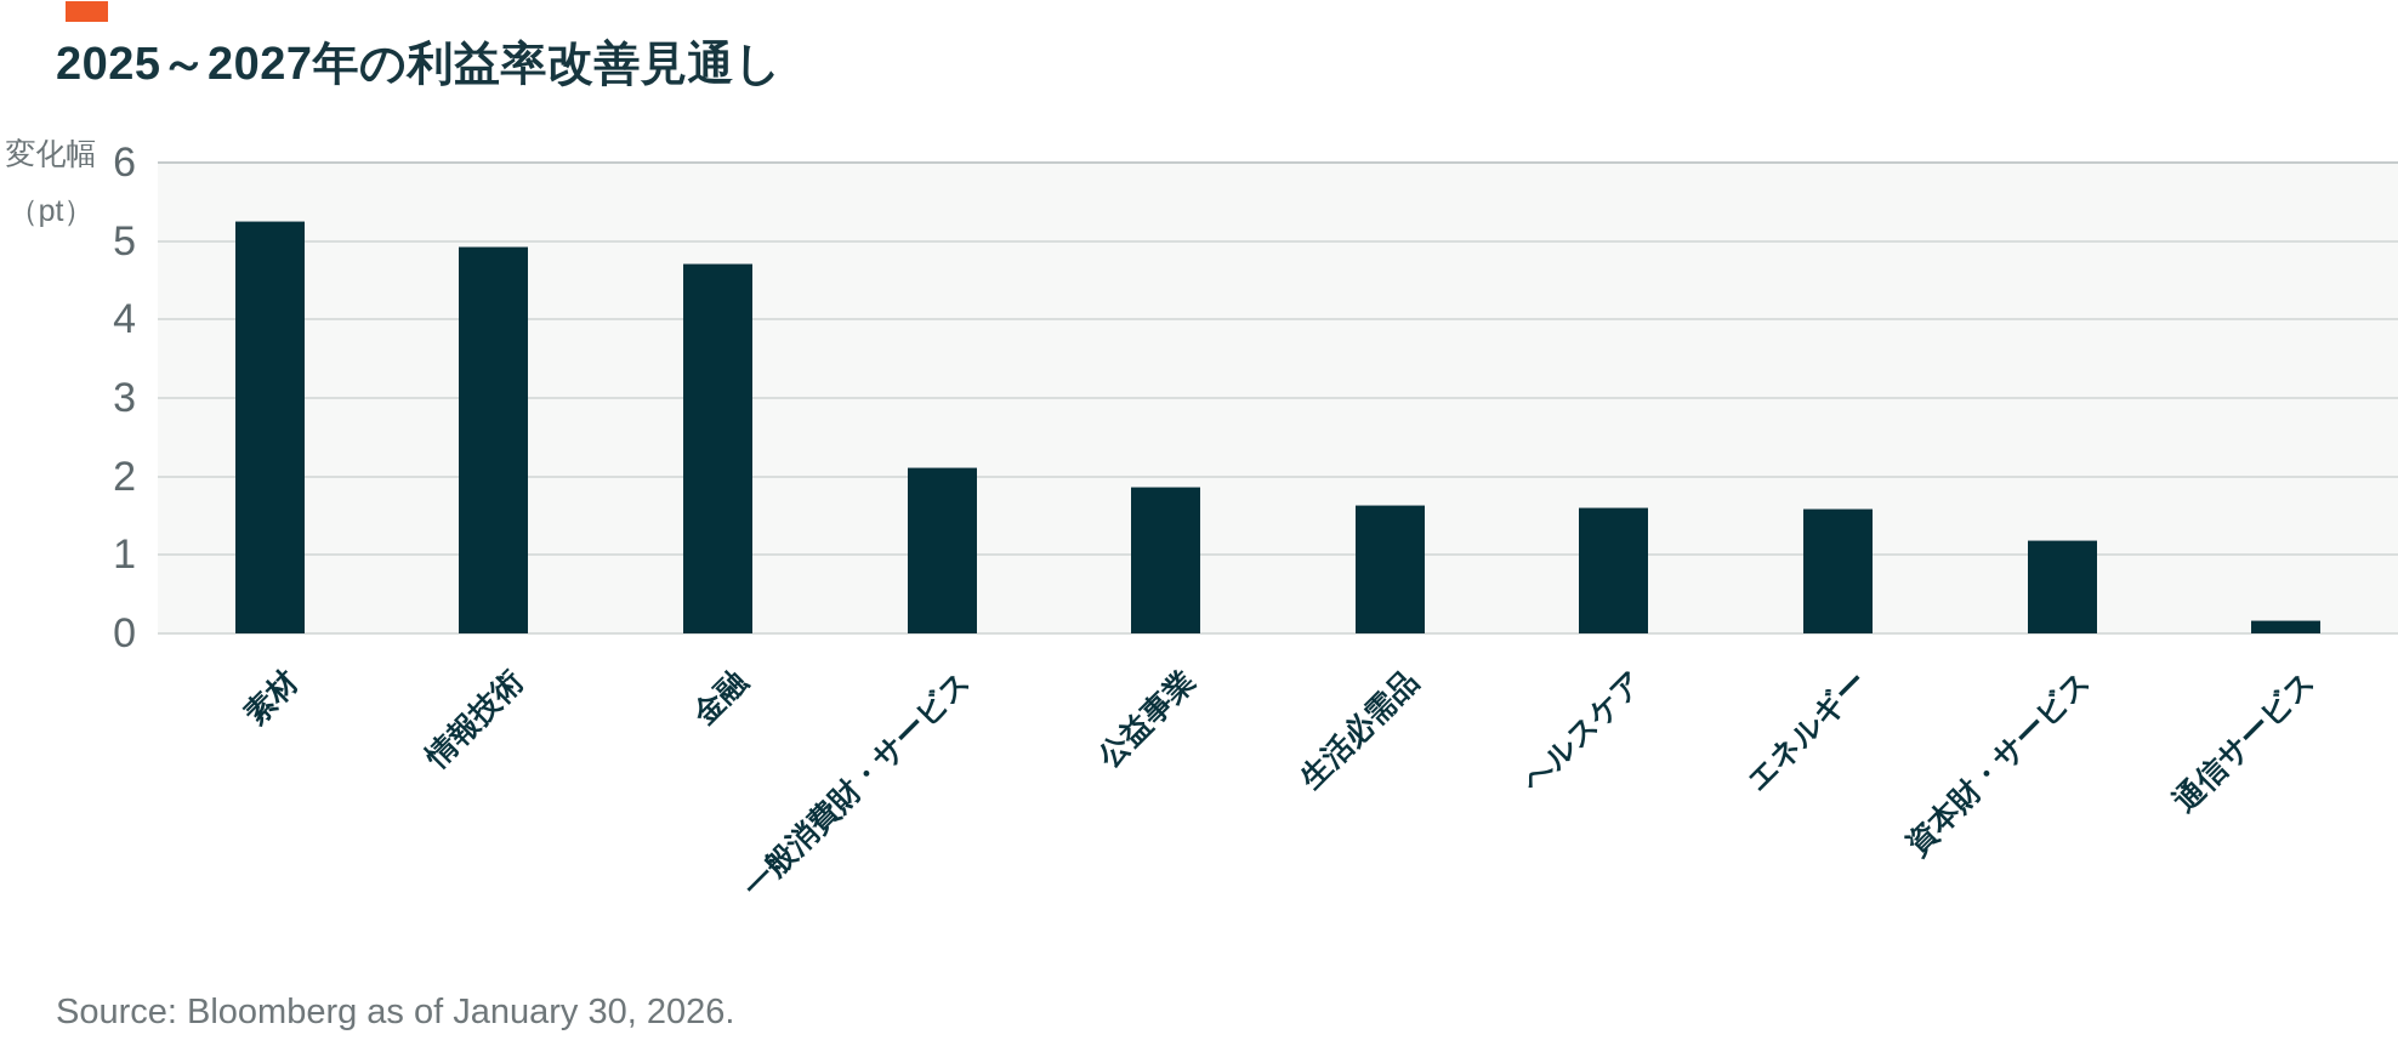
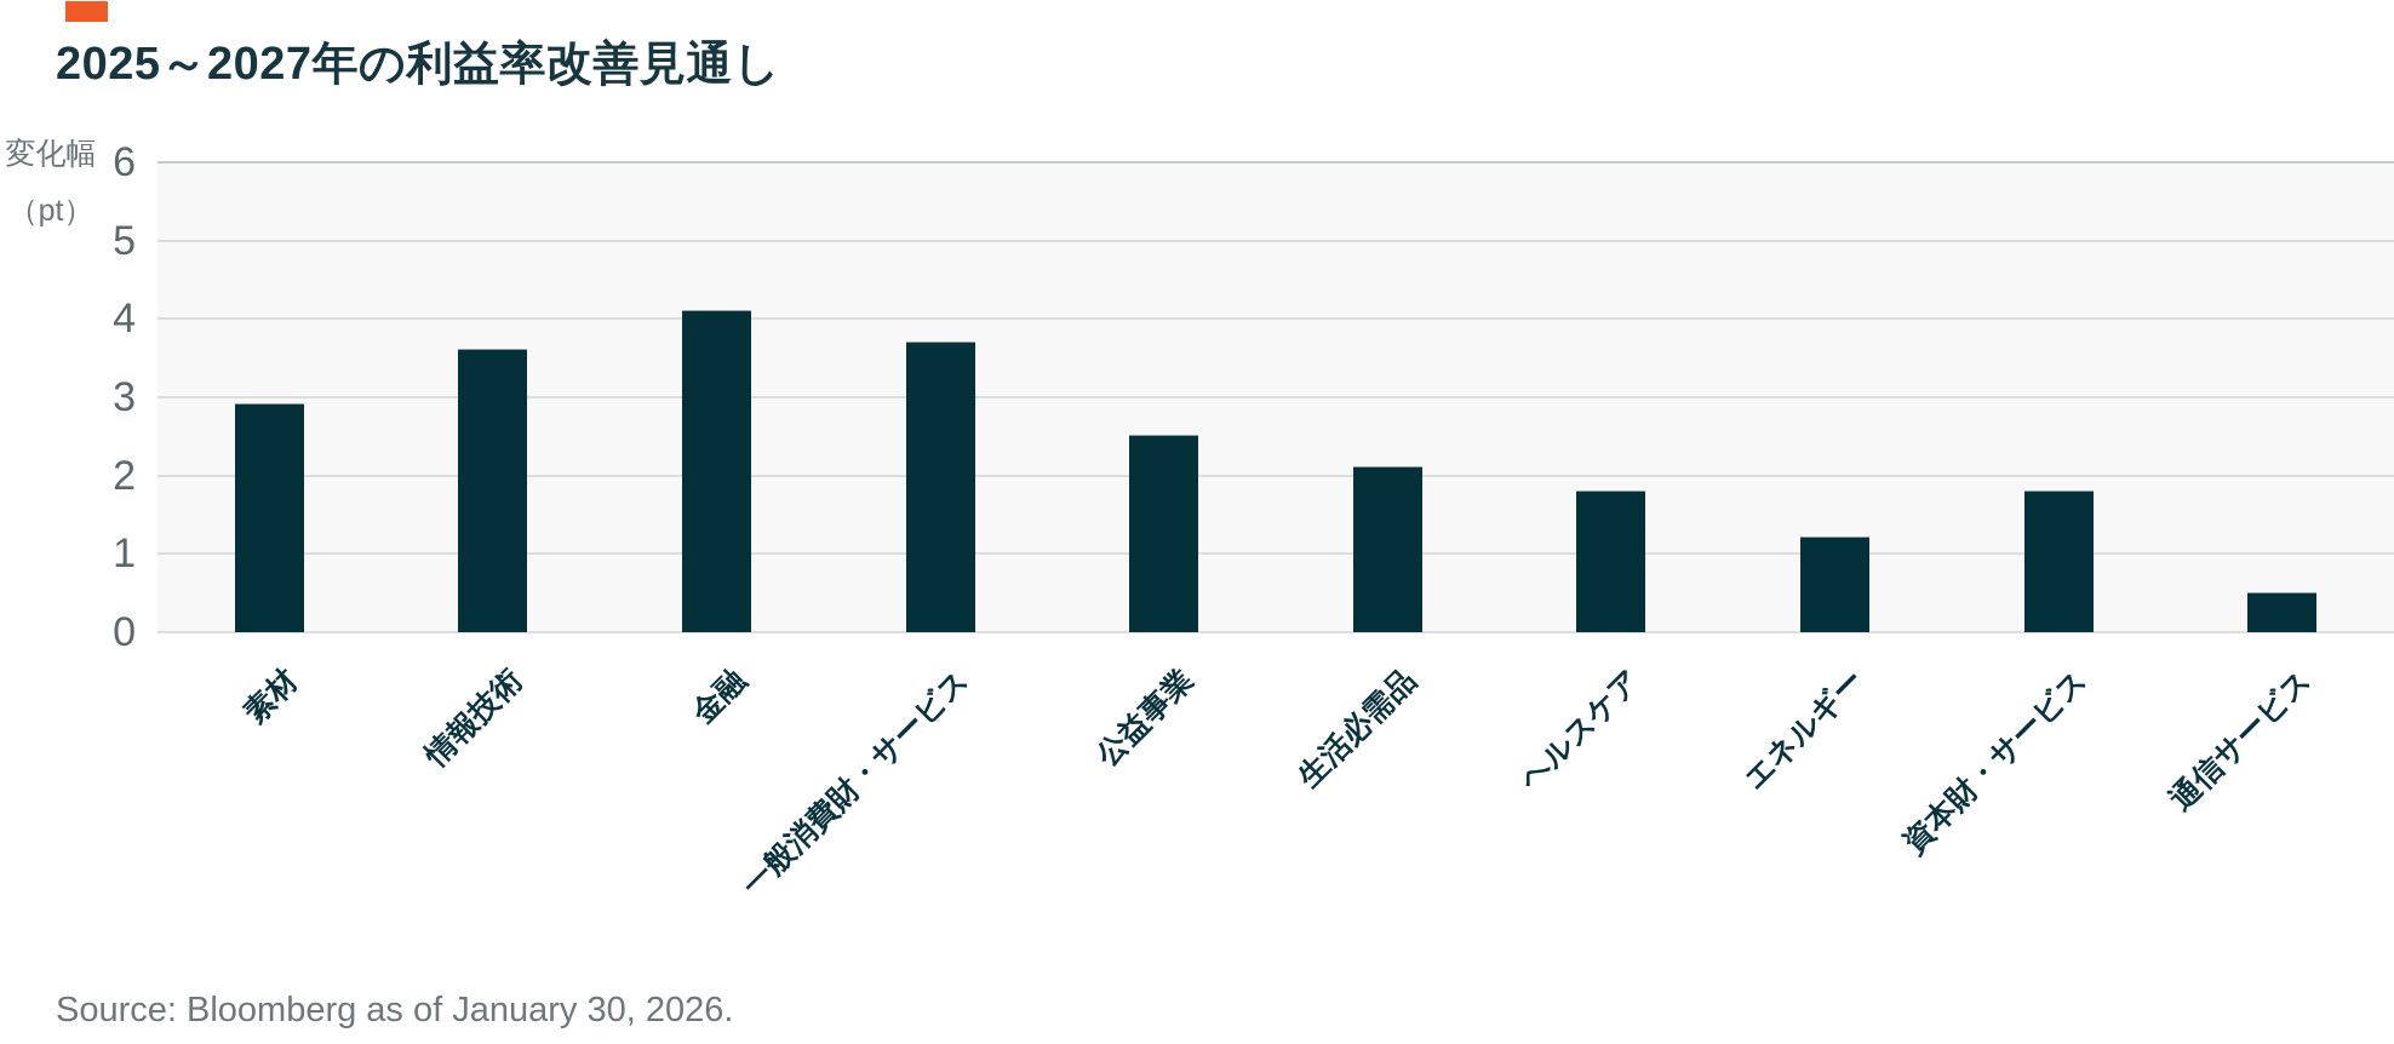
素材: 5.2 -> 2.9
情報技術: 4.9 -> 3.6
金融: 4.7 -> 4.1
一般消費財・サービス: 2.1 -> 3.7
公益事業: 1.9 -> 2.5
生活必需品: 1.6 -> 2.1
ヘルスケア: 1.6 -> 1.8
エネルギー: 1.6 -> 1.2
資本財・サービス: 1.2 -> 1.8
通信サービス: 0.2 -> 0.5
